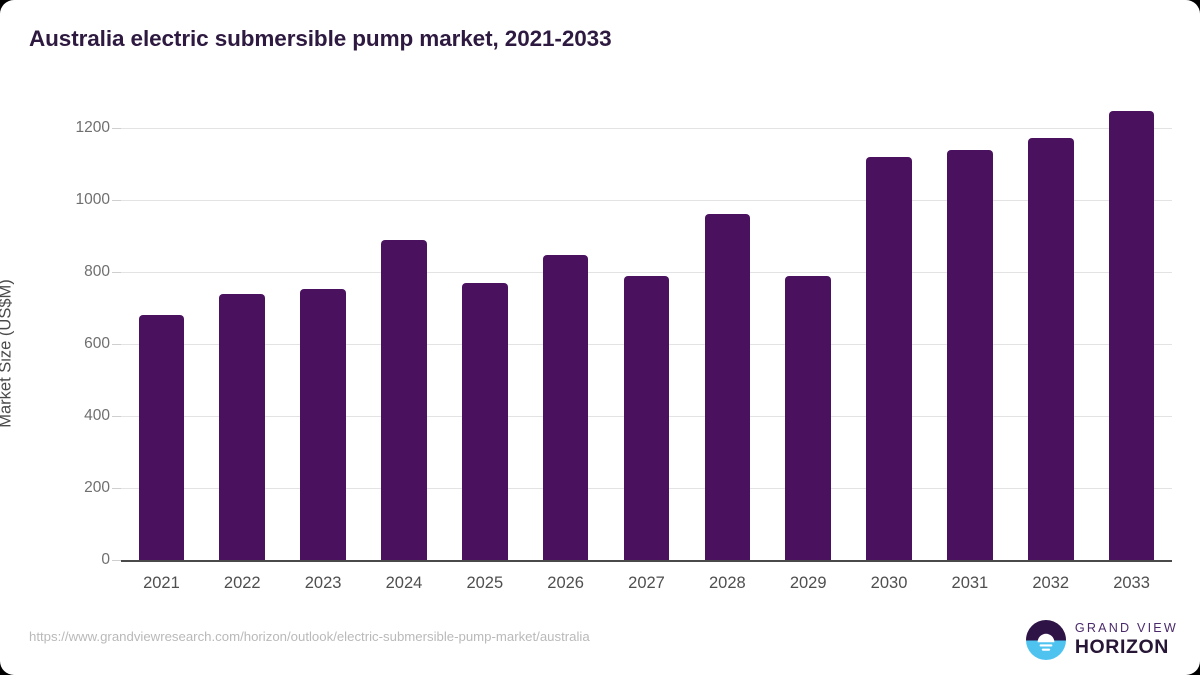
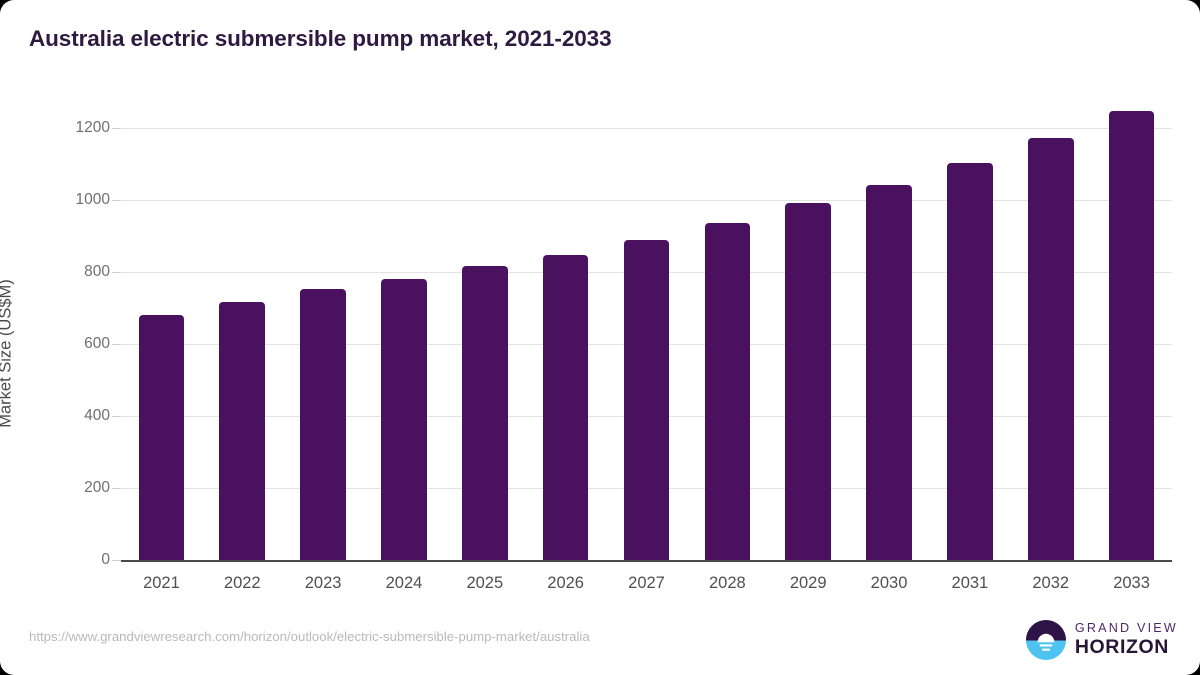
2022: 740 -> 720
2024: 890 -> 780
2025: 770 -> 820
2027: 790 -> 890
2028: 960 -> 940
2029: 790 -> 990
2030: 1120 -> 1040
2031: 1140 -> 1100
